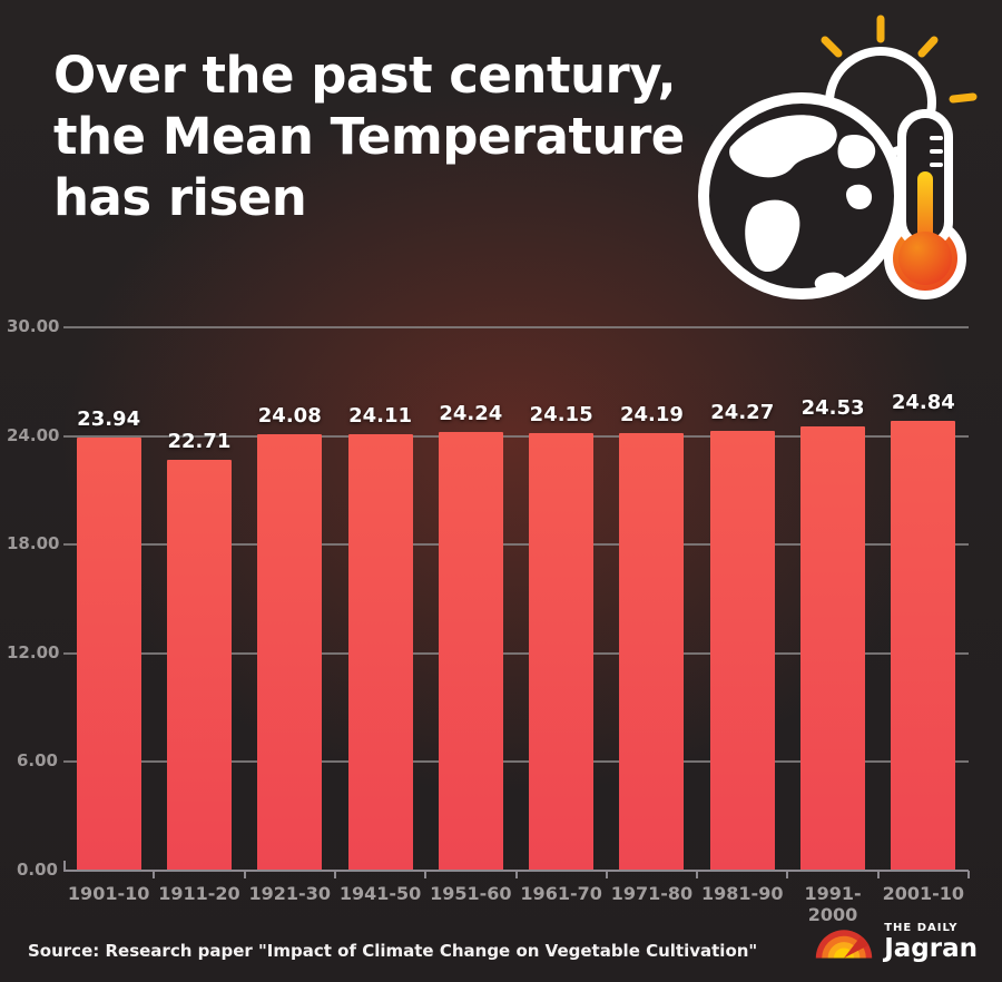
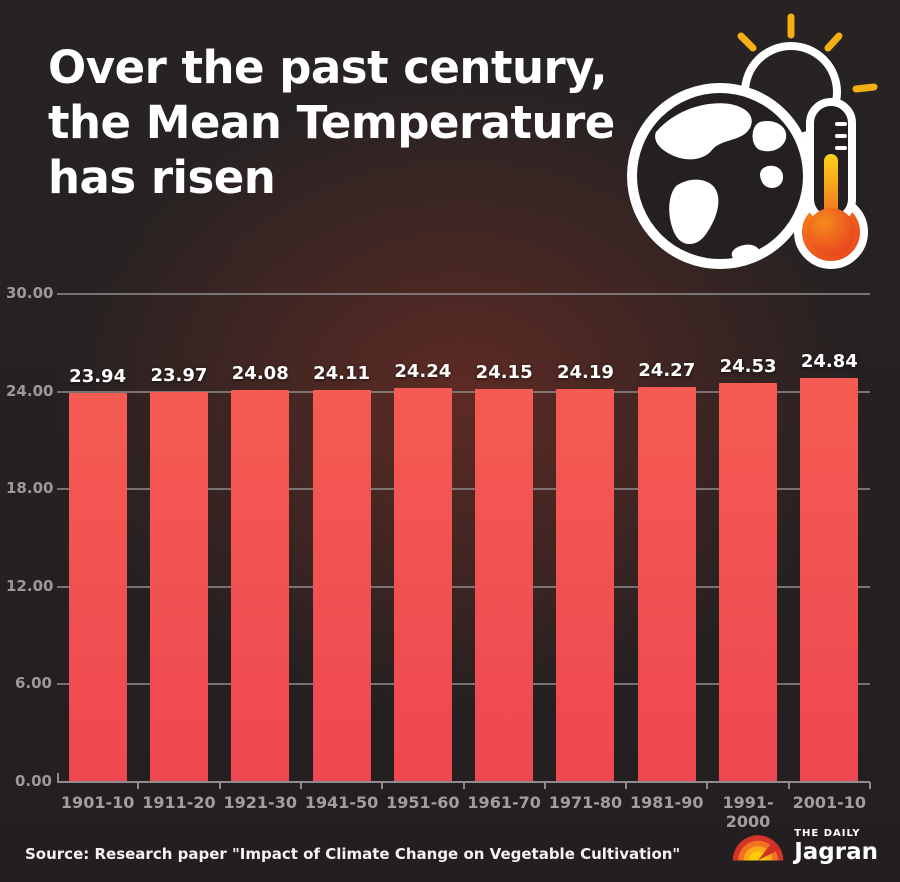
1911-20: 22.71 -> 23.97
